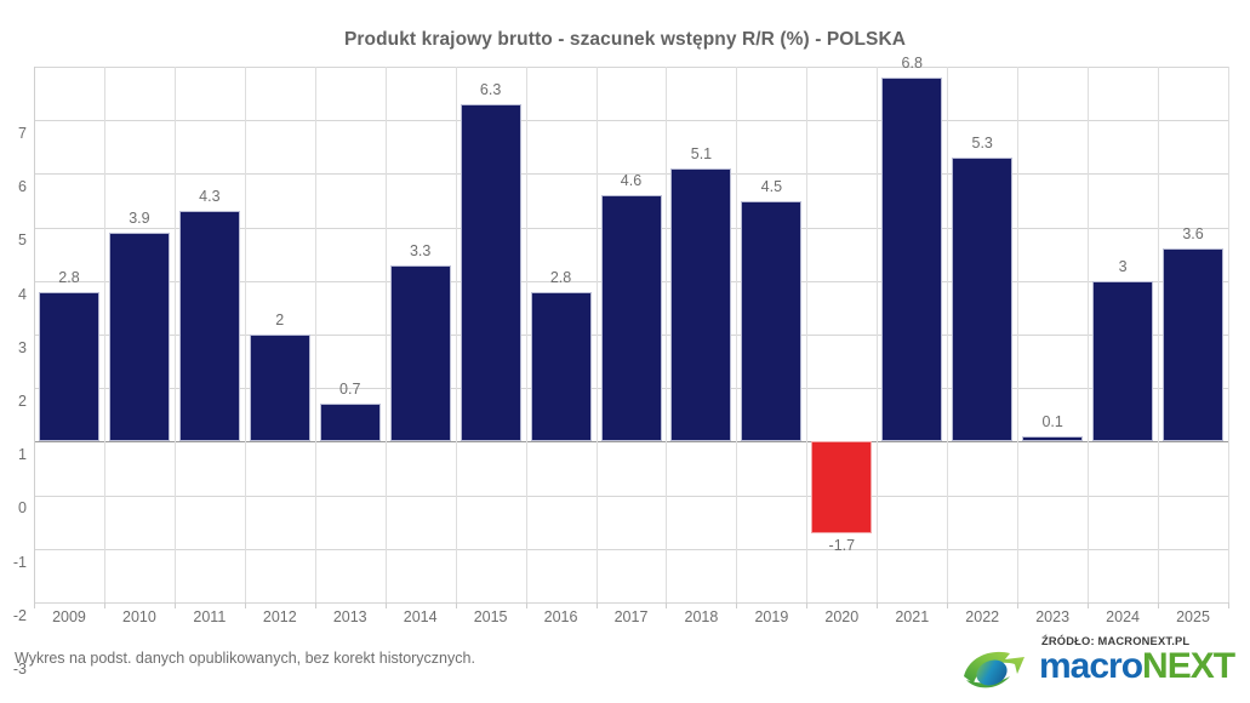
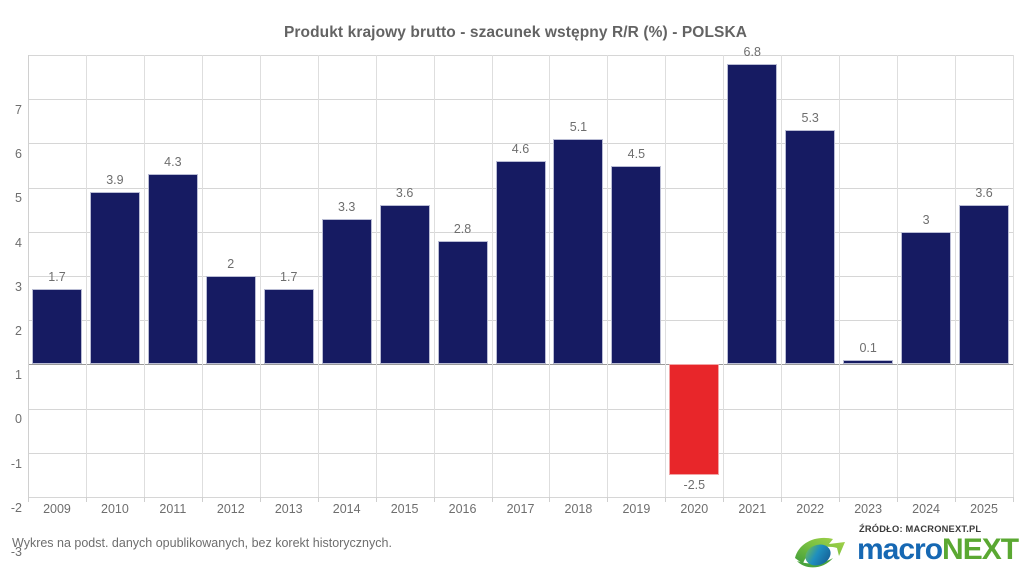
2009: 2.8 -> 1.7
2013: 0.7 -> 1.7
2015: 6.3 -> 3.6
2020: -1.7 -> -2.5
